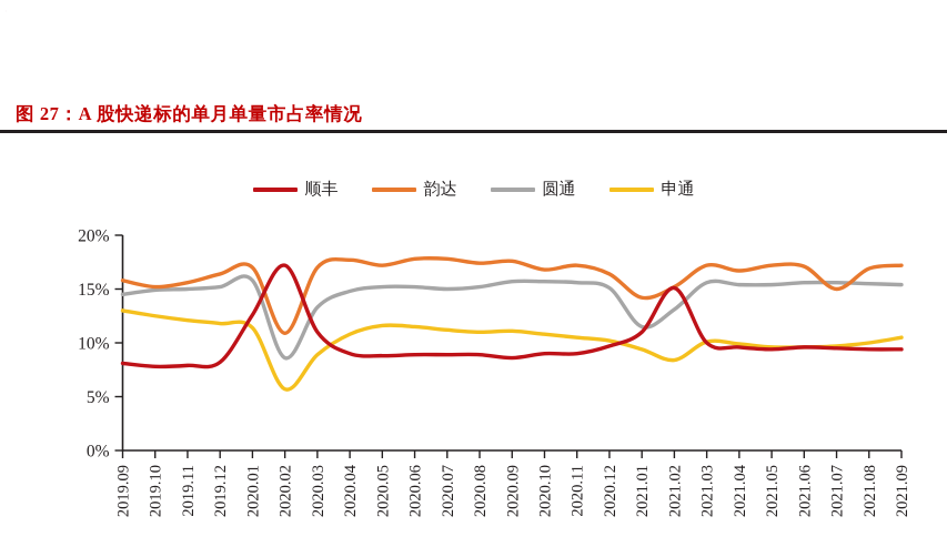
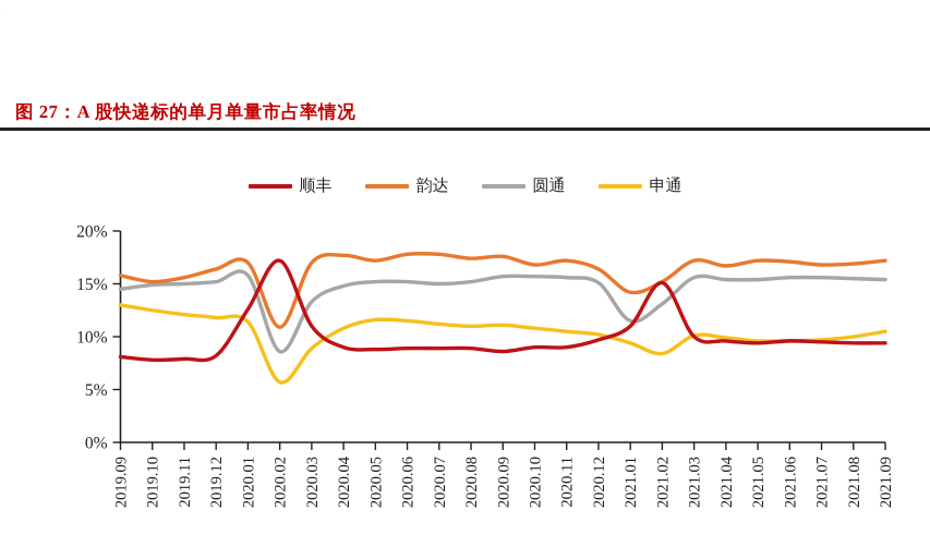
韵达/2021.07: 15% -> 17%
